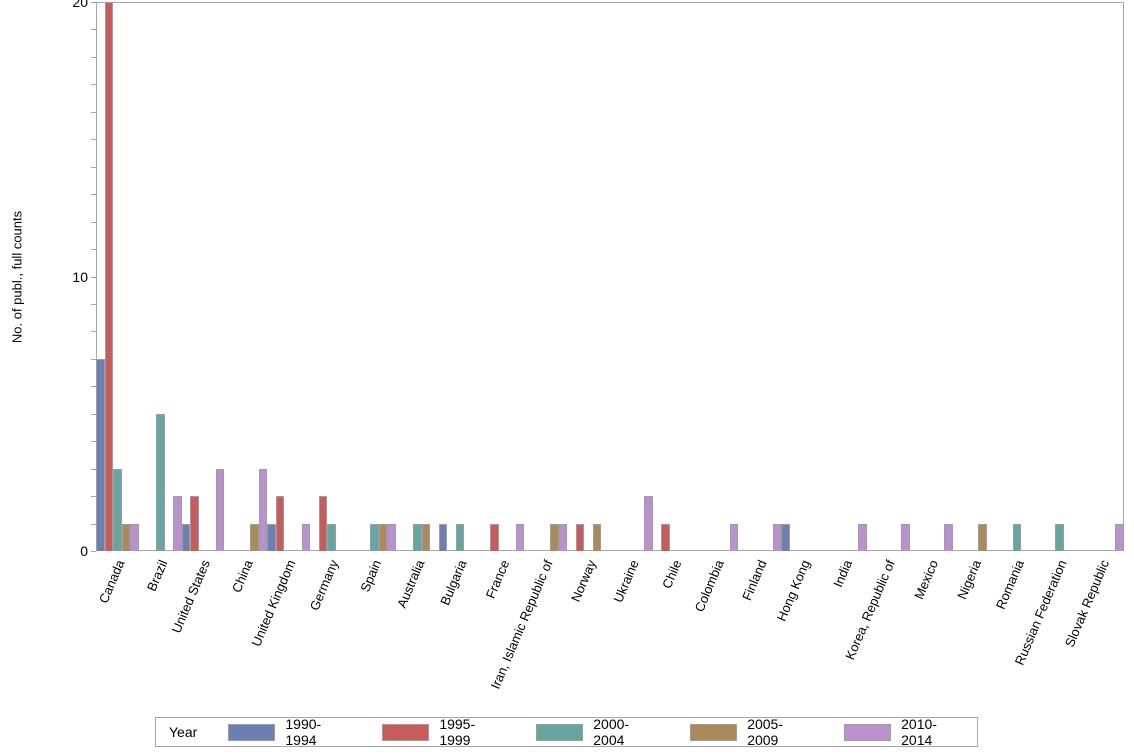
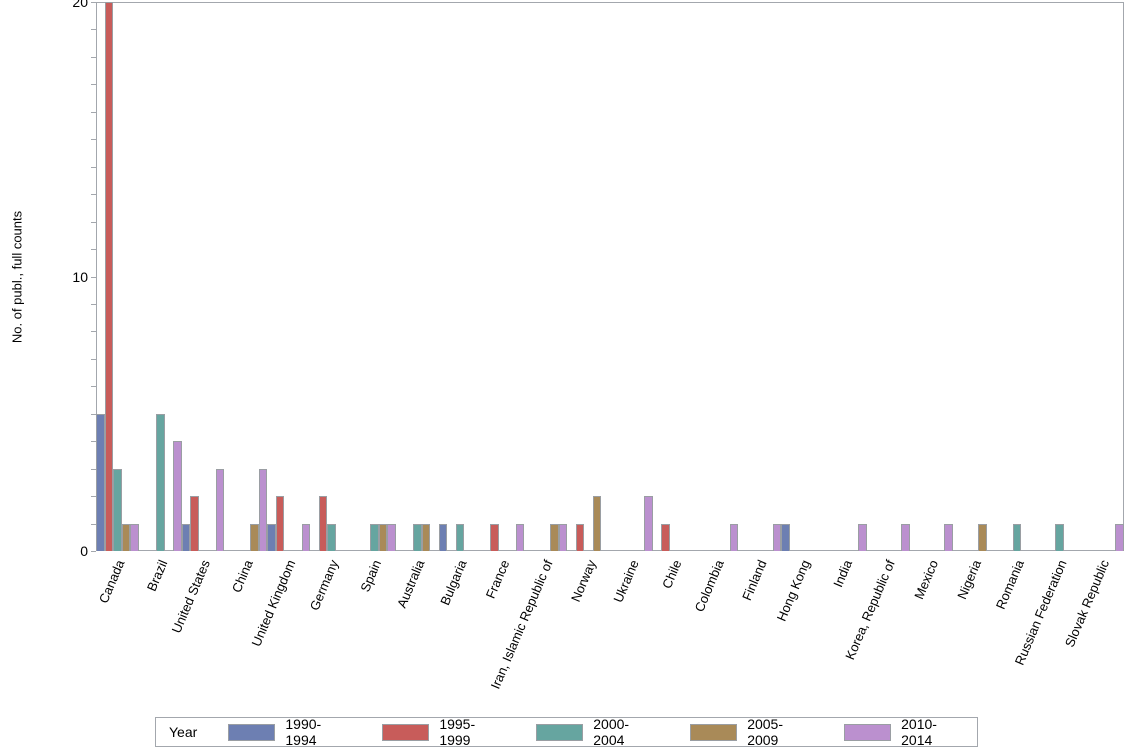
1990-1994/Canada: 7 -> 5
2010-2014/Brazil: 2 -> 4
2005-2009/Norway: 1 -> 2
